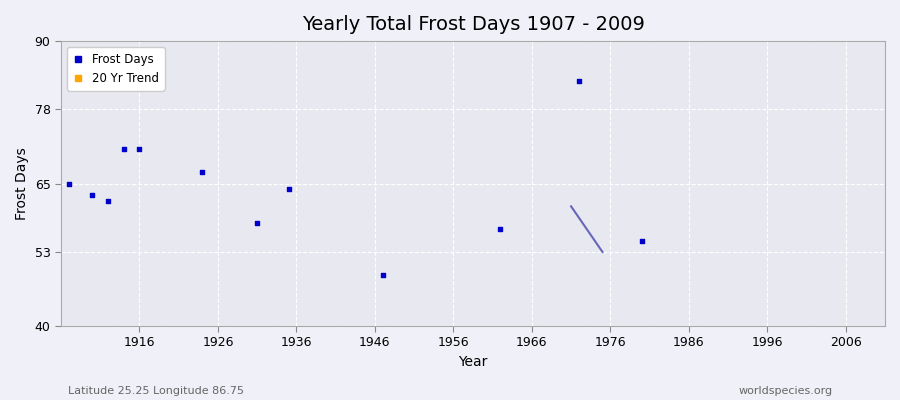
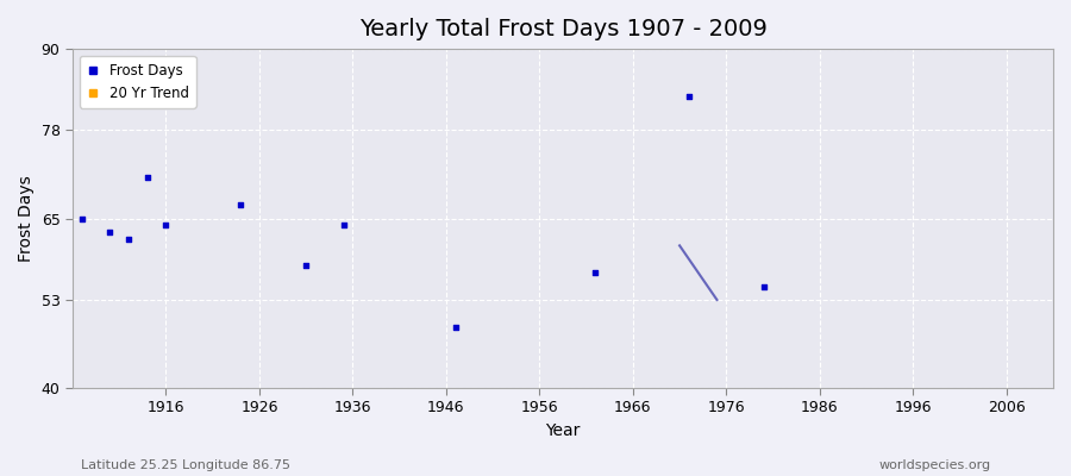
1916: 71 -> 64
